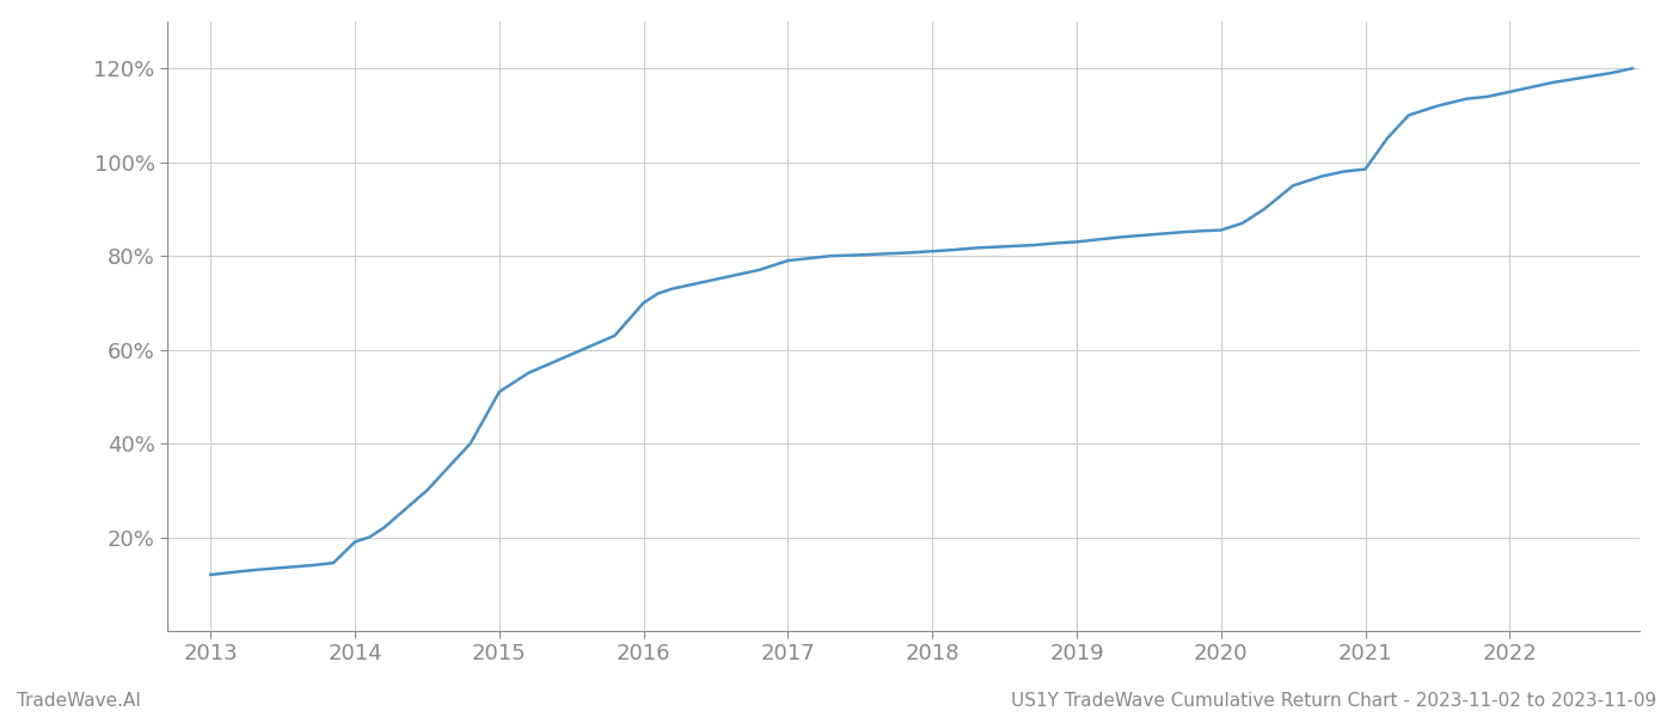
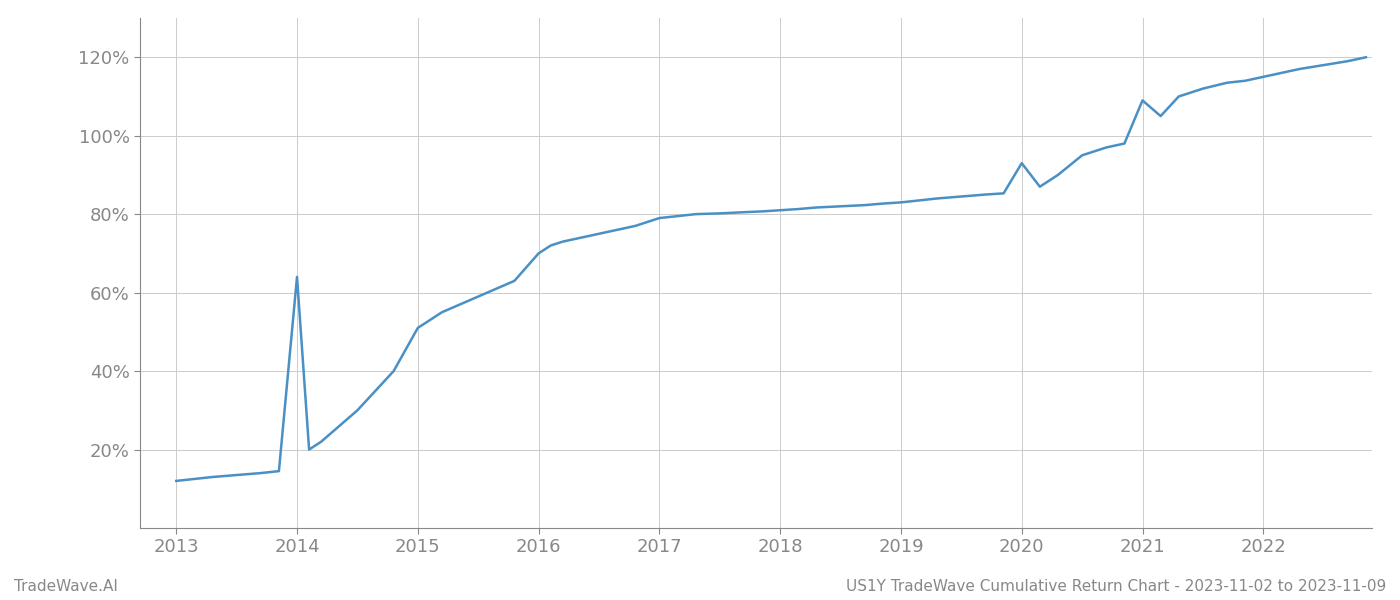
2014: 19.0% -> 64.0%
2020: 85.5% -> 93.0%
2021: 98.5% -> 109.0%
